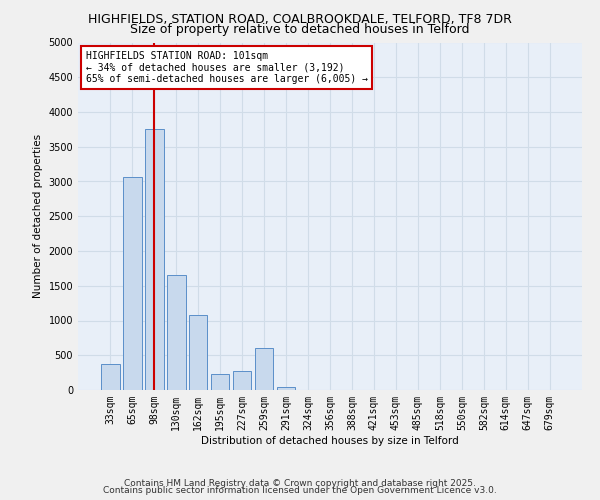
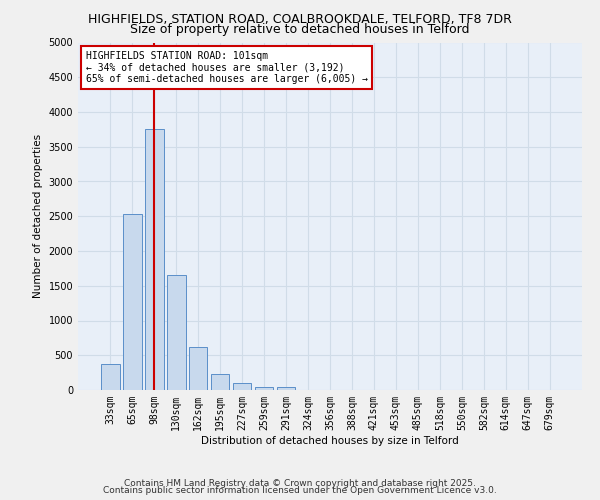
65sqm: 3060 -> 2530
162sqm: 1080 -> 620
227sqm: 280 -> 100
259sqm: 600 -> 50
